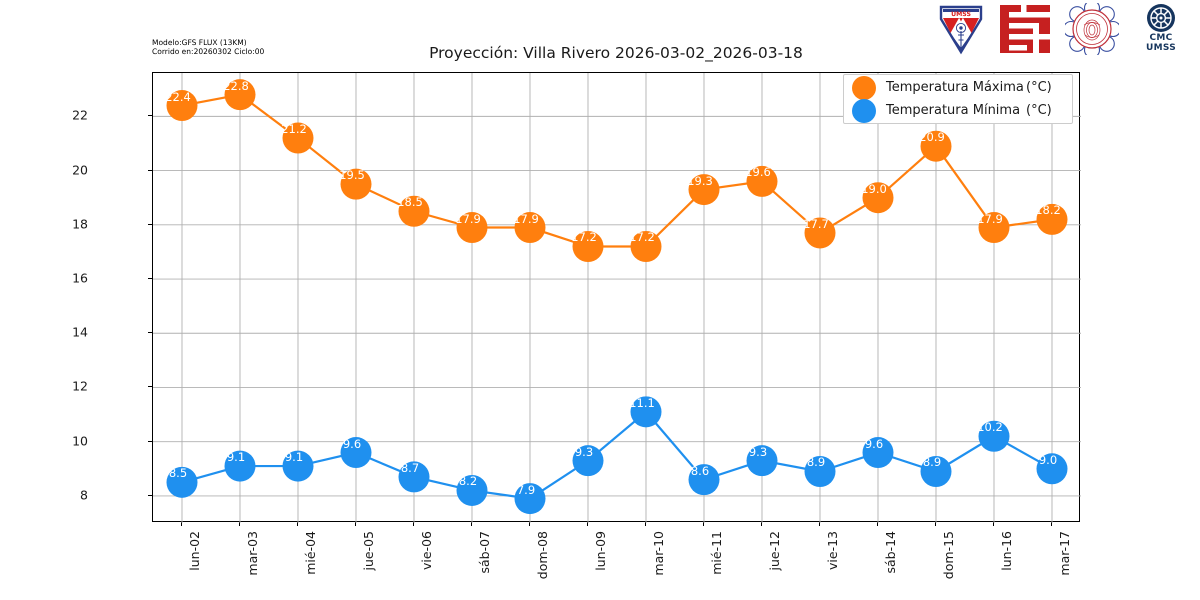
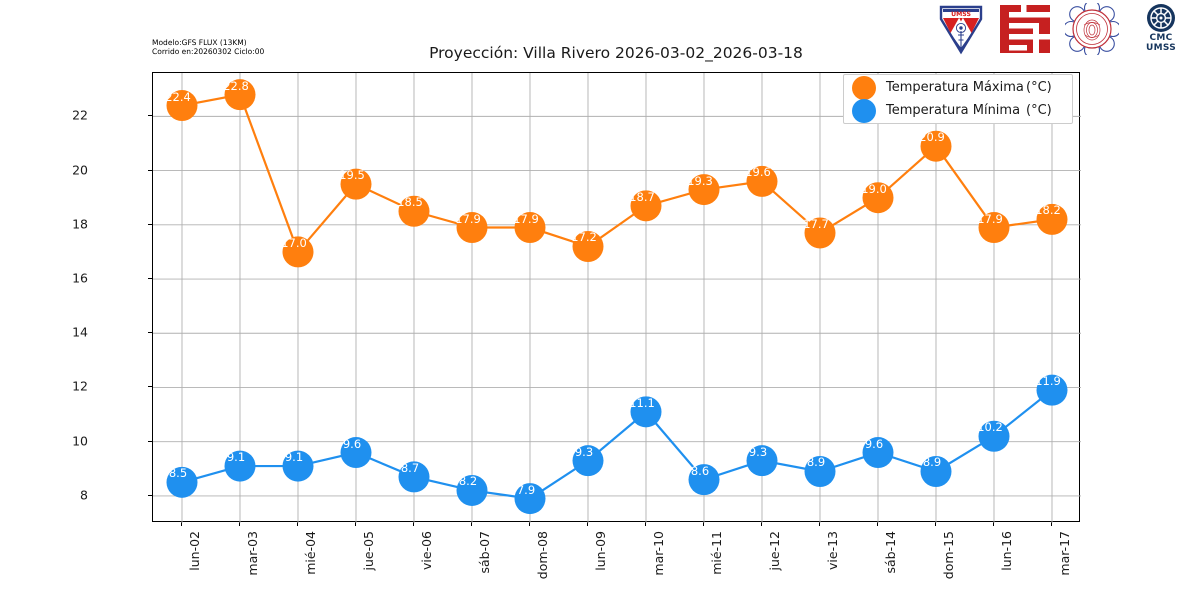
Temperatura Máxima (°C)/mié-04: 21.2 -> 17.0
Temperatura Máxima (°C)/mar-10: 17.2 -> 18.7
Temperatura Mínima (°C)/mar-17: 9.0 -> 11.9
